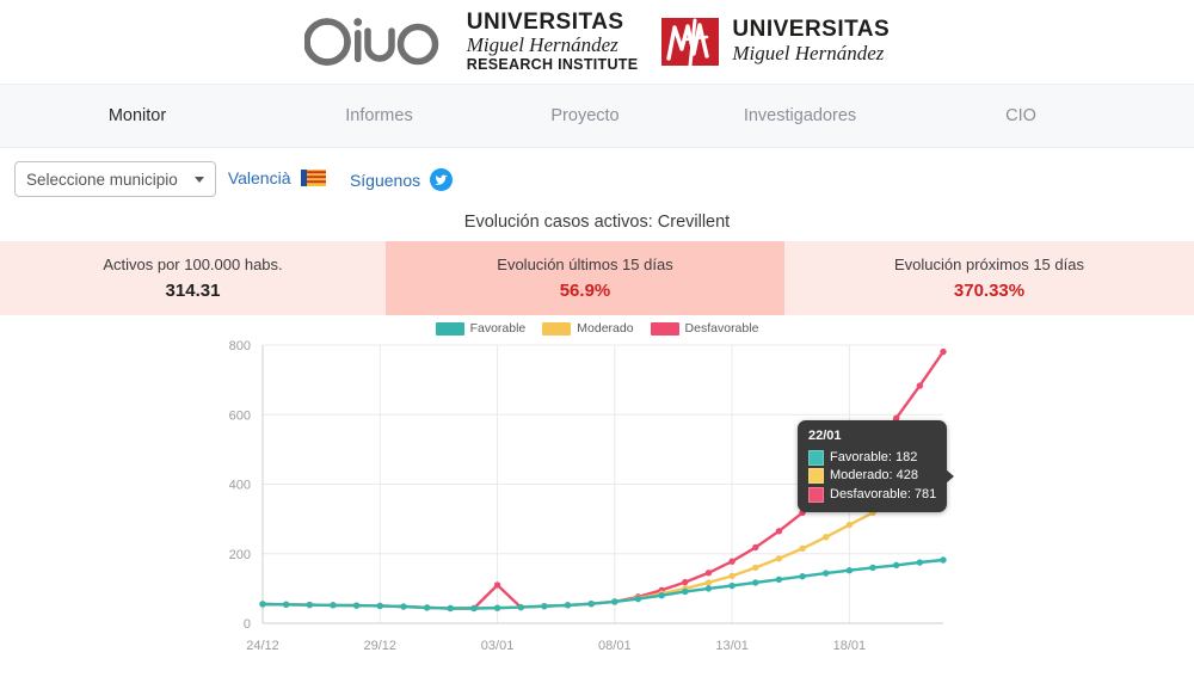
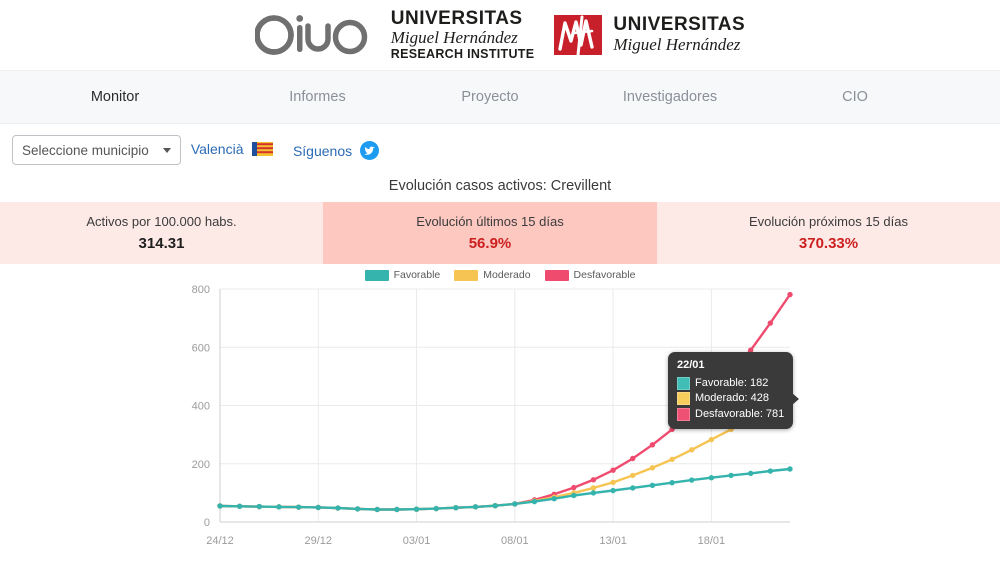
Desfavorable/03/01: 110 -> 40
